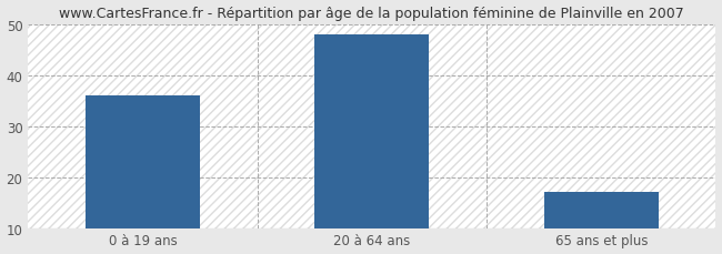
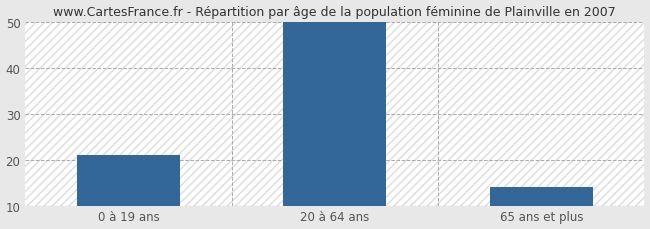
0 à 19 ans: 36 -> 21
20 à 64 ans: 48 -> 50
65 ans et plus: 17 -> 14
